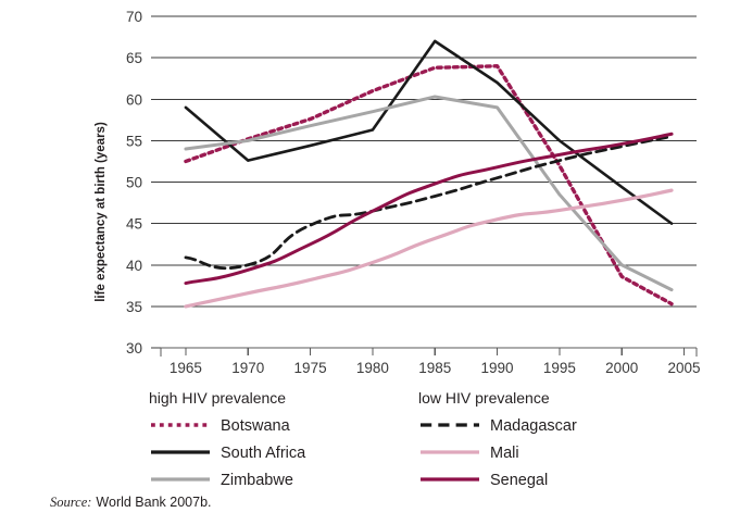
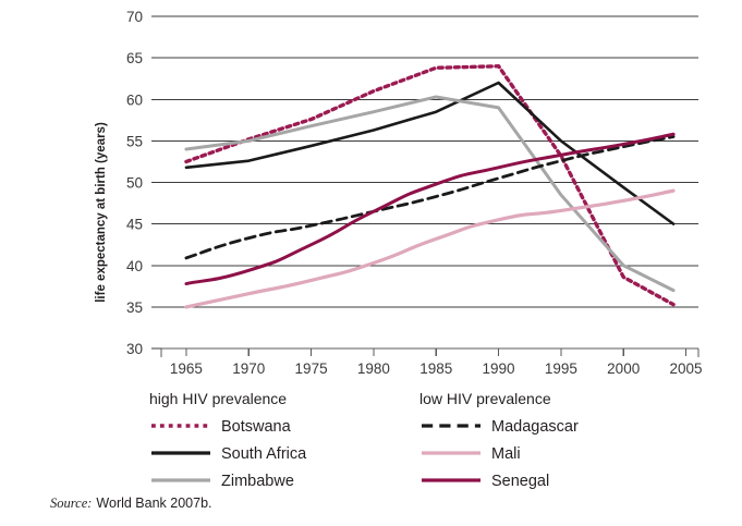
South Africa/1965: 59 -> 52
Madagascar/1970: 40 -> 43
South Africa/1985: 67 -> 58
Botswana/1995: 52 -> 53
